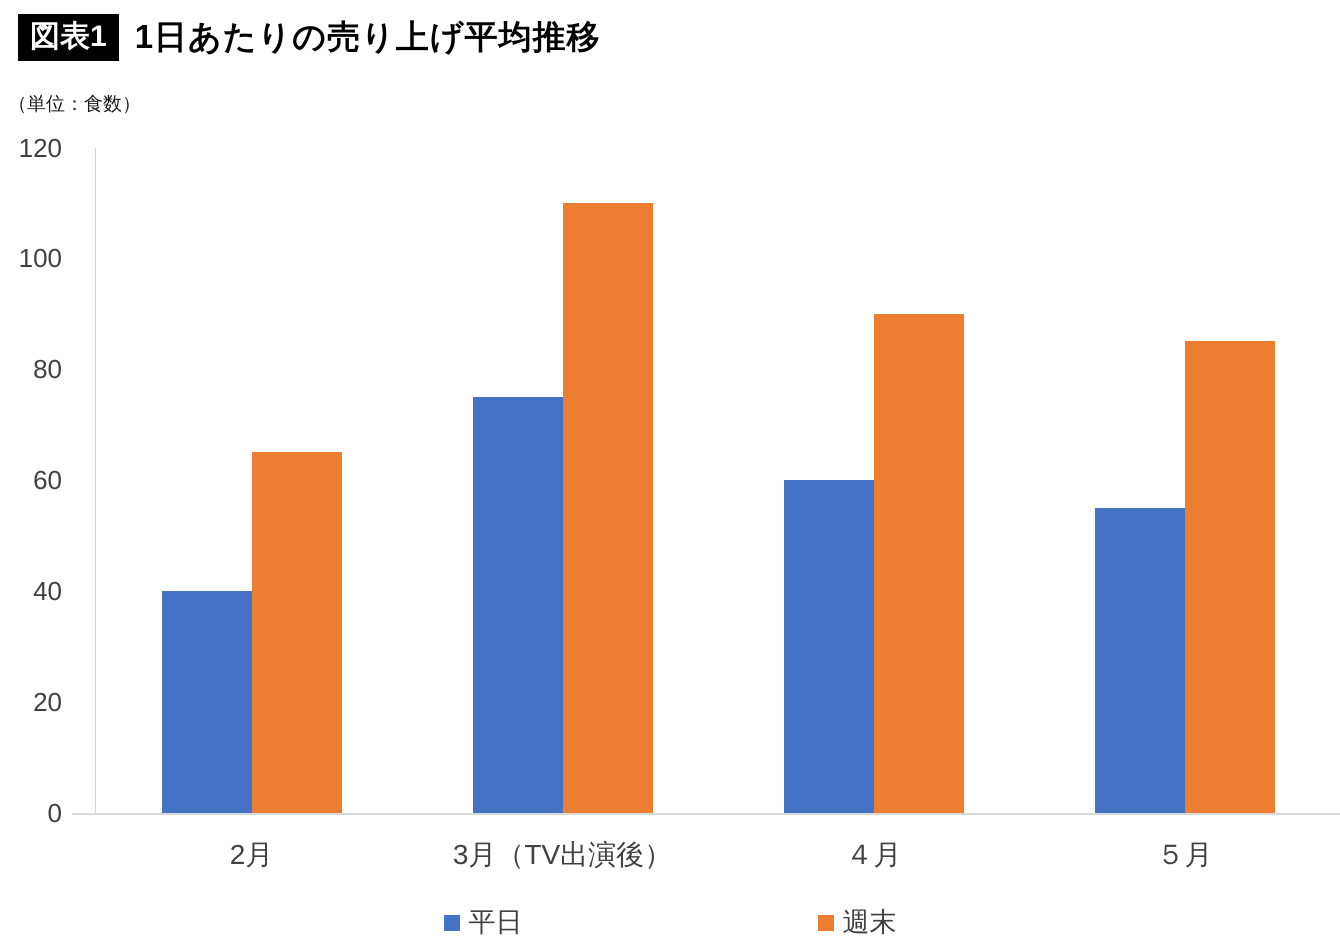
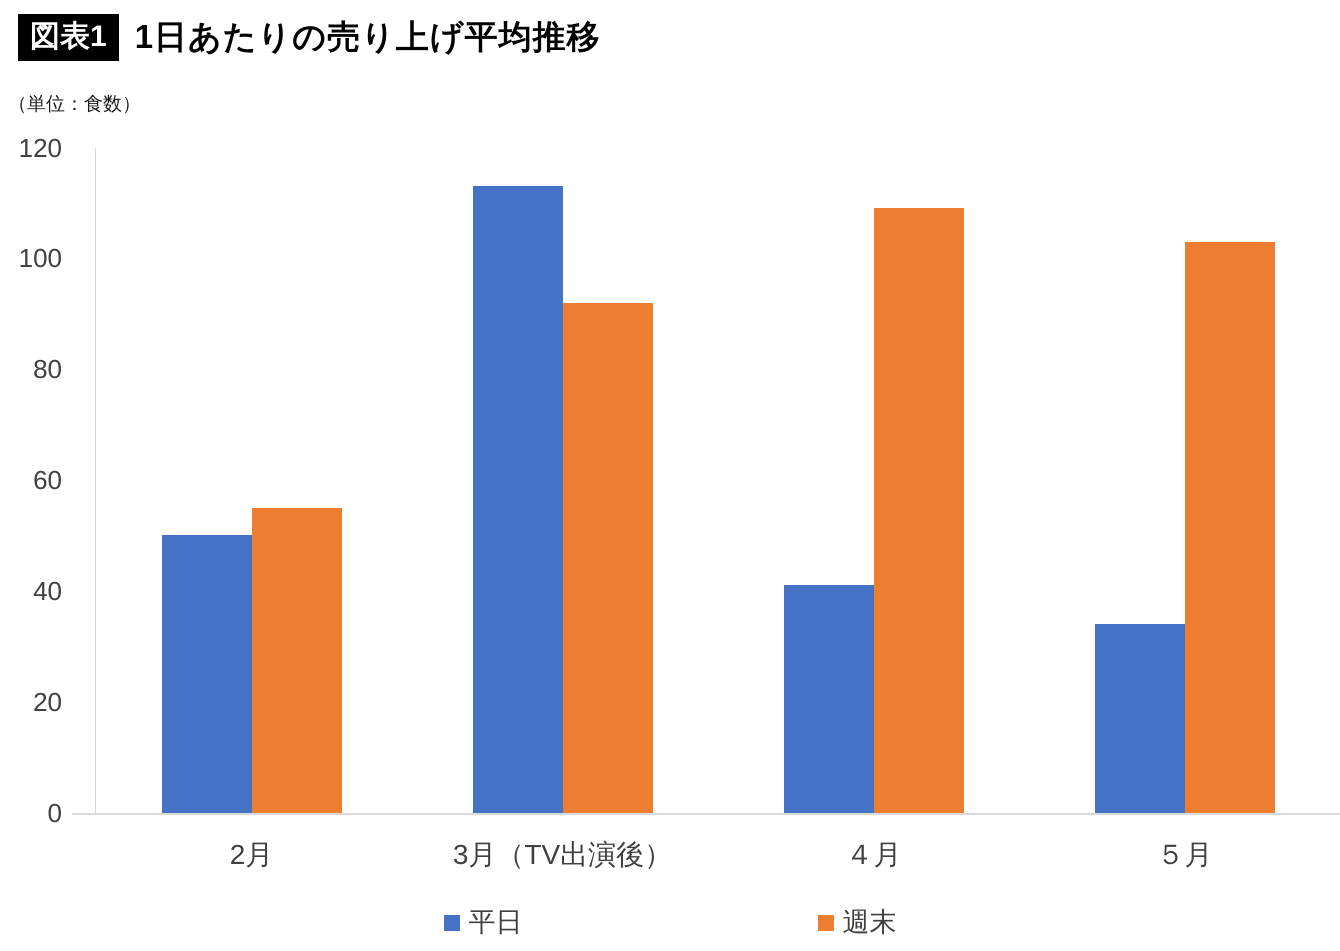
平日/2月: 40 -> 50
週末/2月: 65 -> 55
平日/3月（TV出演後）: 75 -> 113
週末/3月（TV出演後）: 110 -> 92
平日/４月: 60 -> 41
週末/４月: 90 -> 109
平日/５月: 55 -> 34
週末/５月: 85 -> 103
